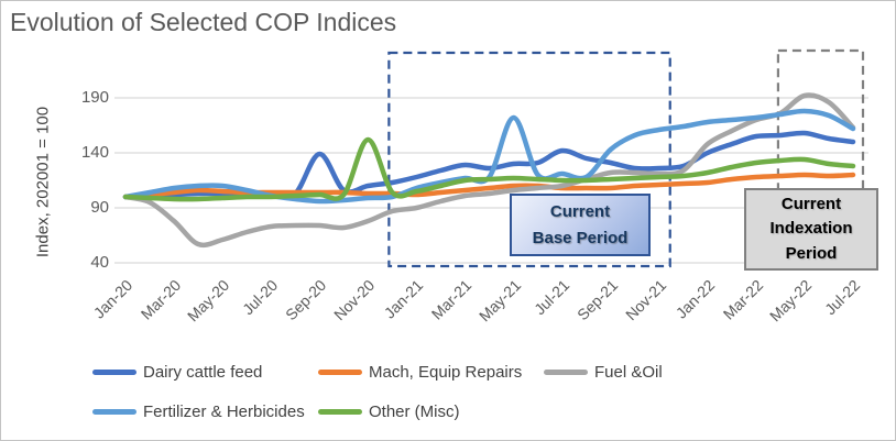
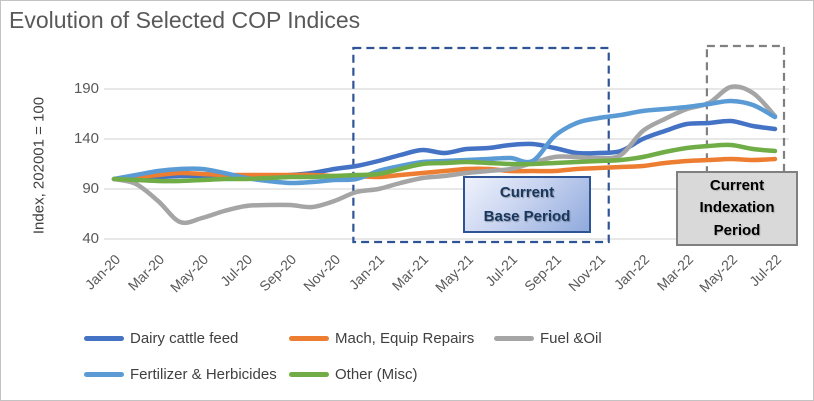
Dairy cattle feed/Sep-20: 139 -> 104
Other (Misc)/Nov-20: 152 -> 103
Fertilizer & Herbicides/May-21: 172 -> 119
Dairy cattle feed/Jul-21: 142 -> 134
